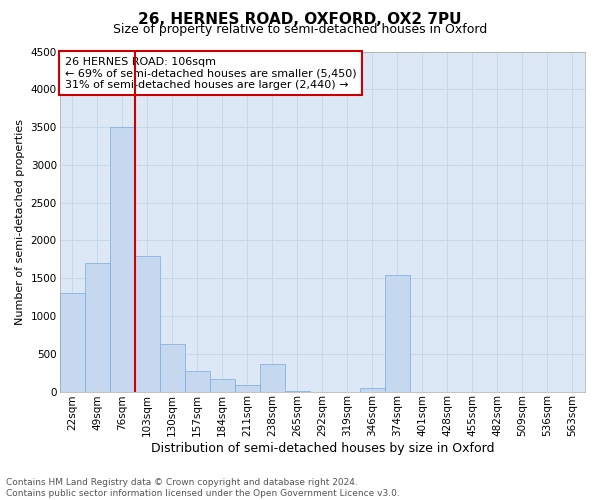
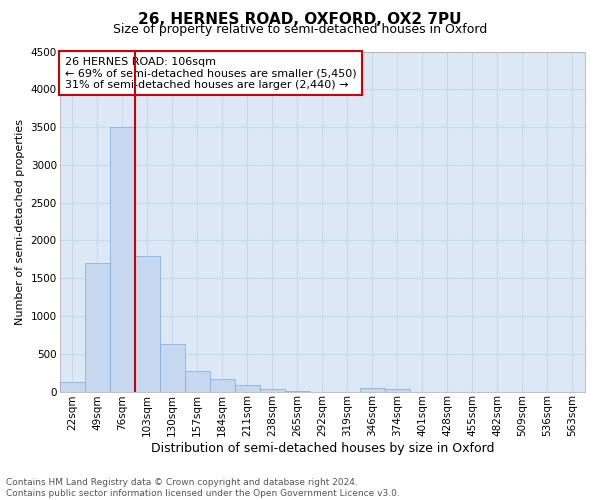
22sqm: 1300 -> 130
238sqm: 360 -> 30
374sqm: 1540 -> 30
